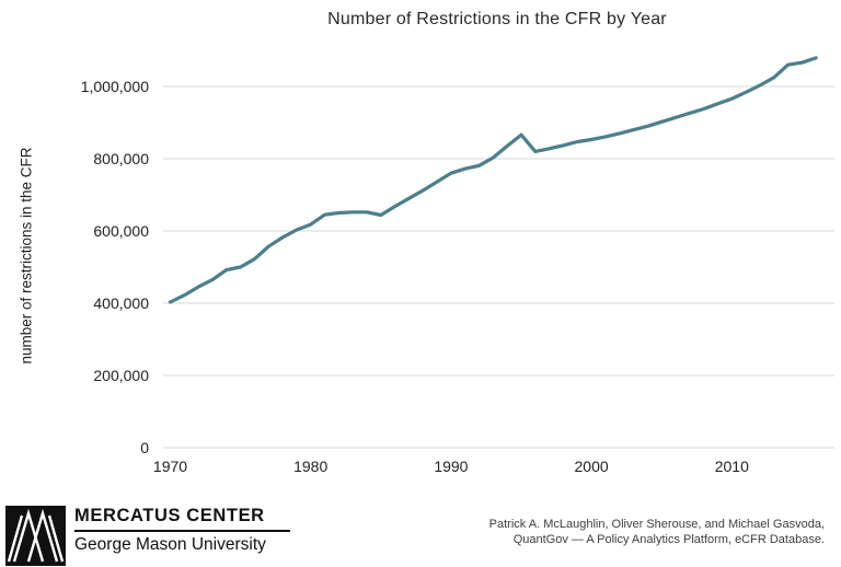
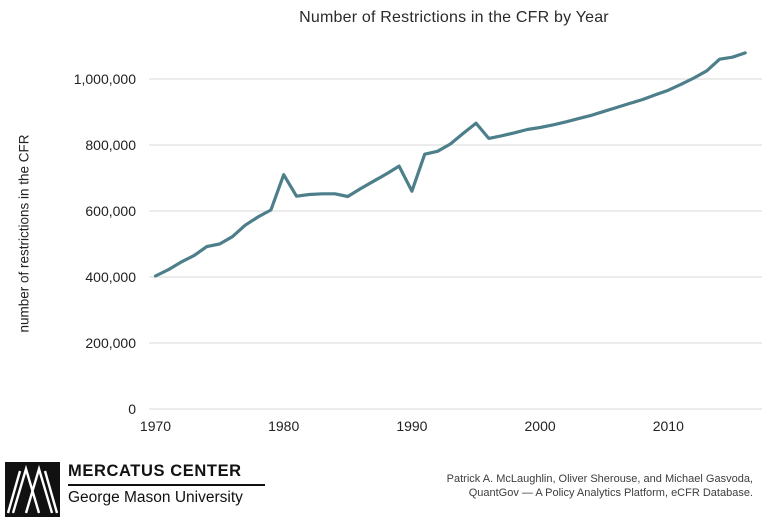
1980: 620000 -> 710000
1990: 760000 -> 660000
